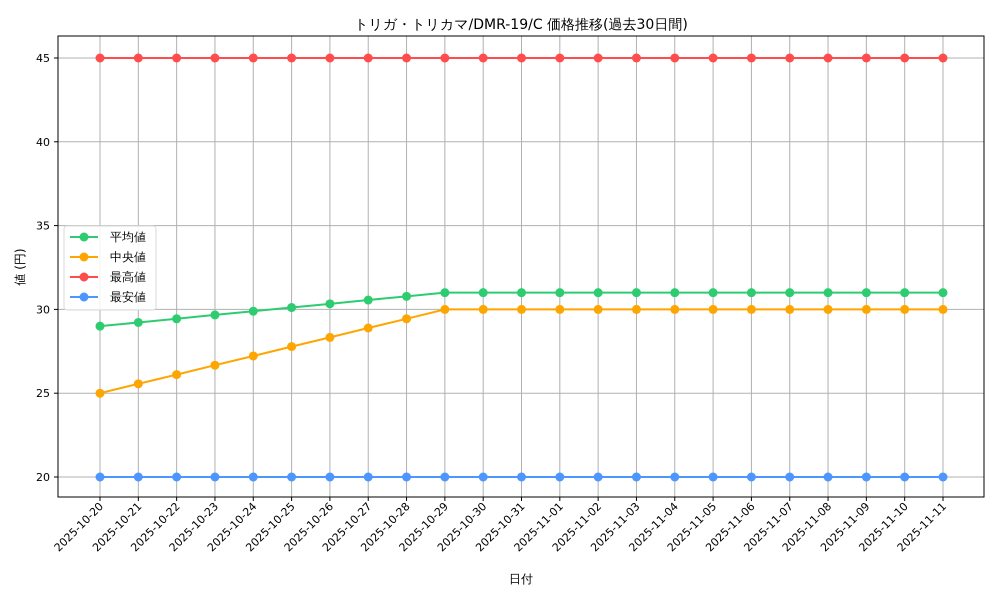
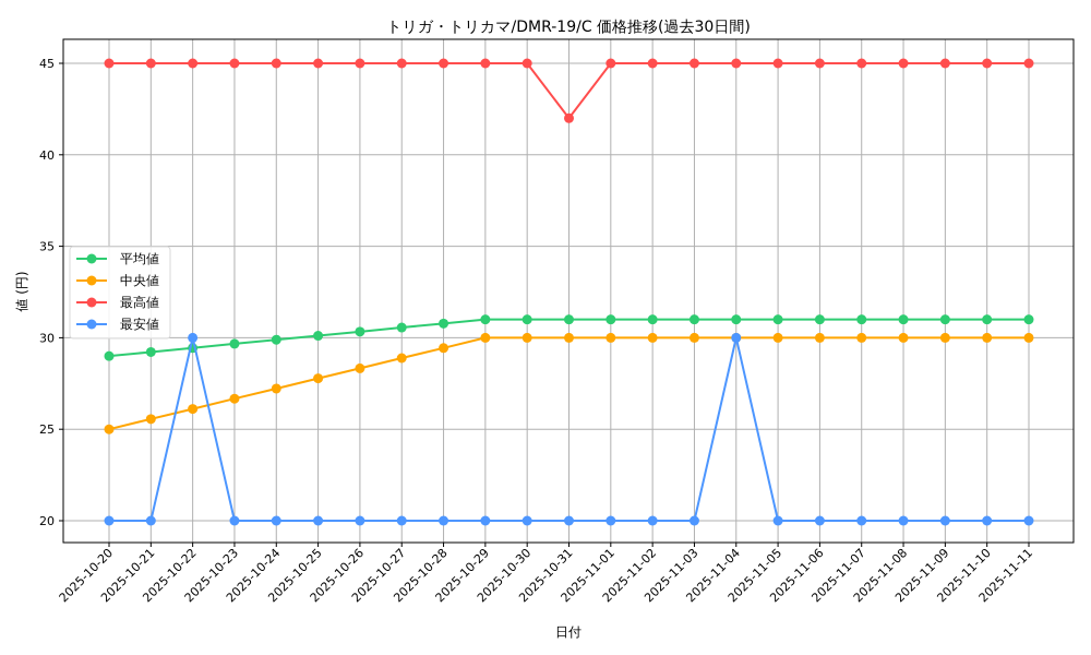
最安値/2025-10-22: 20 -> 30
最高値/2025-10-31: 45 -> 42
最安値/2025-11-04: 20 -> 30
